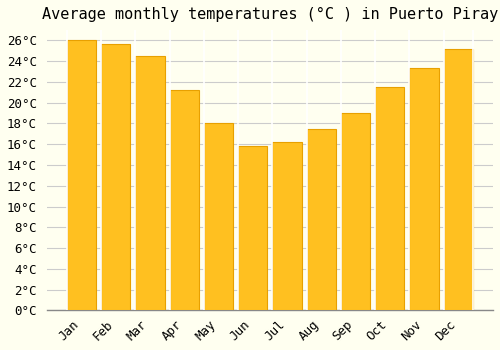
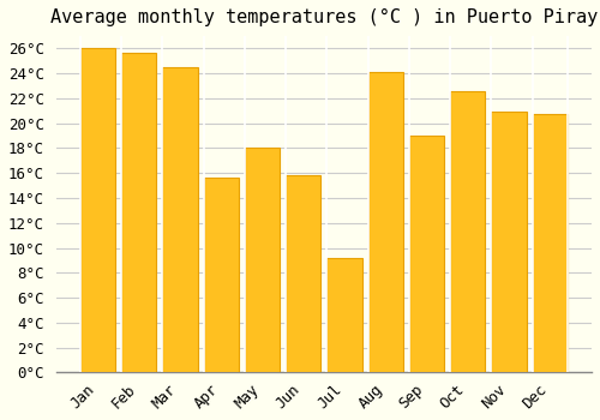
Apr: 21.2°C -> 15.6°C
Jul: 16.2°C -> 9.2°C
Aug: 17.5°C -> 24.1°C
Oct: 21.5°C -> 22.6°C
Nov: 23.3°C -> 20.9°C
Dec: 25.2°C -> 20.7°C
